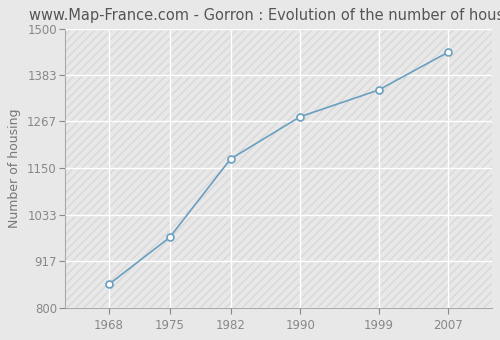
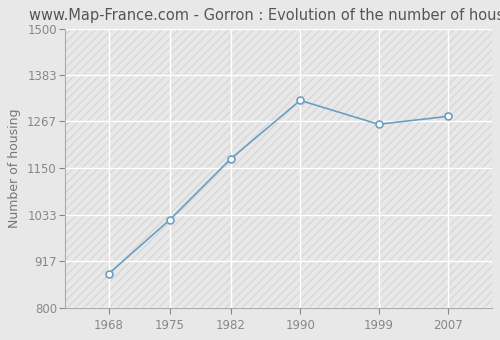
1968: 858 -> 885
1975: 976 -> 1020
1990: 1279 -> 1320
1999: 1346 -> 1260
2007: 1441 -> 1280
